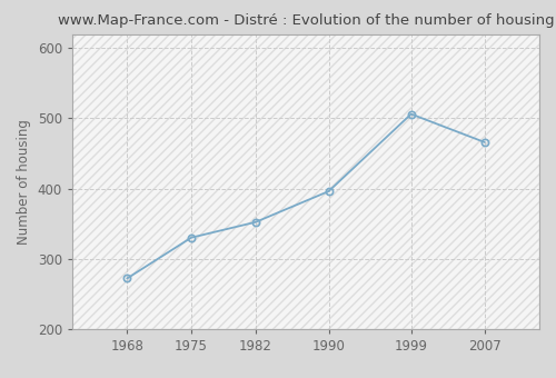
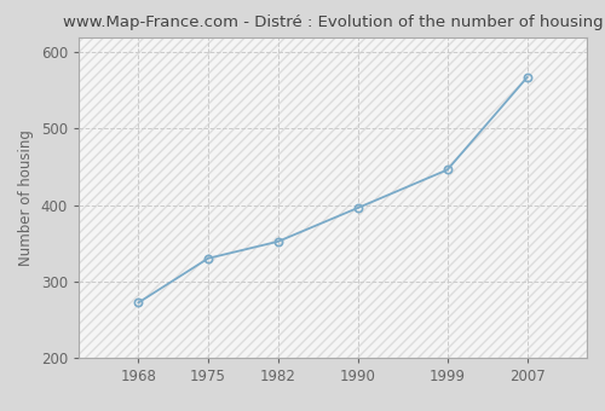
1999: 506 -> 446
2007: 466 -> 567
